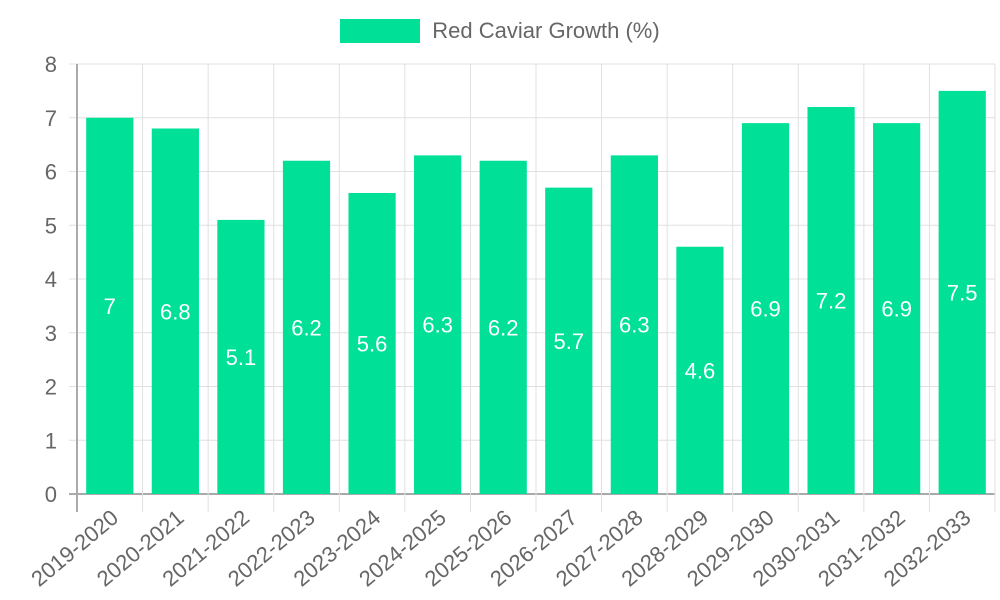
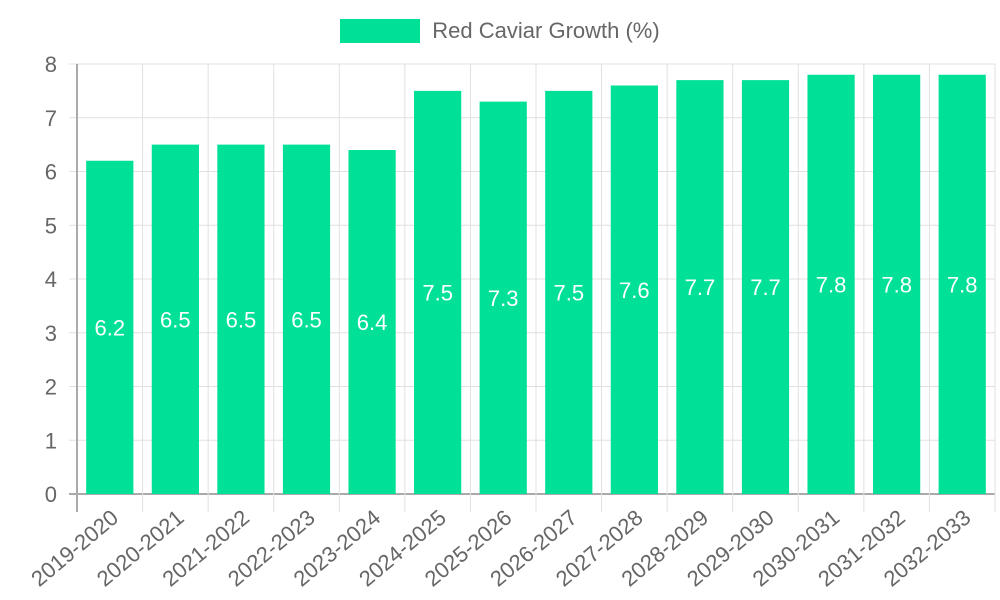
2019-2020: 7 -> 6.2
2020-2021: 6.8 -> 6.5
2021-2022: 5.1 -> 6.5
2022-2023: 6.2 -> 6.5
2023-2024: 5.6 -> 6.4
2024-2025: 6.3 -> 7.5
2025-2026: 6.2 -> 7.3
2026-2027: 5.7 -> 7.5
2027-2028: 6.3 -> 7.6
2028-2029: 4.6 -> 7.7
2029-2030: 6.9 -> 7.7
2030-2031: 7.2 -> 7.8
2031-2032: 6.9 -> 7.8
2032-2033: 7.5 -> 7.8
